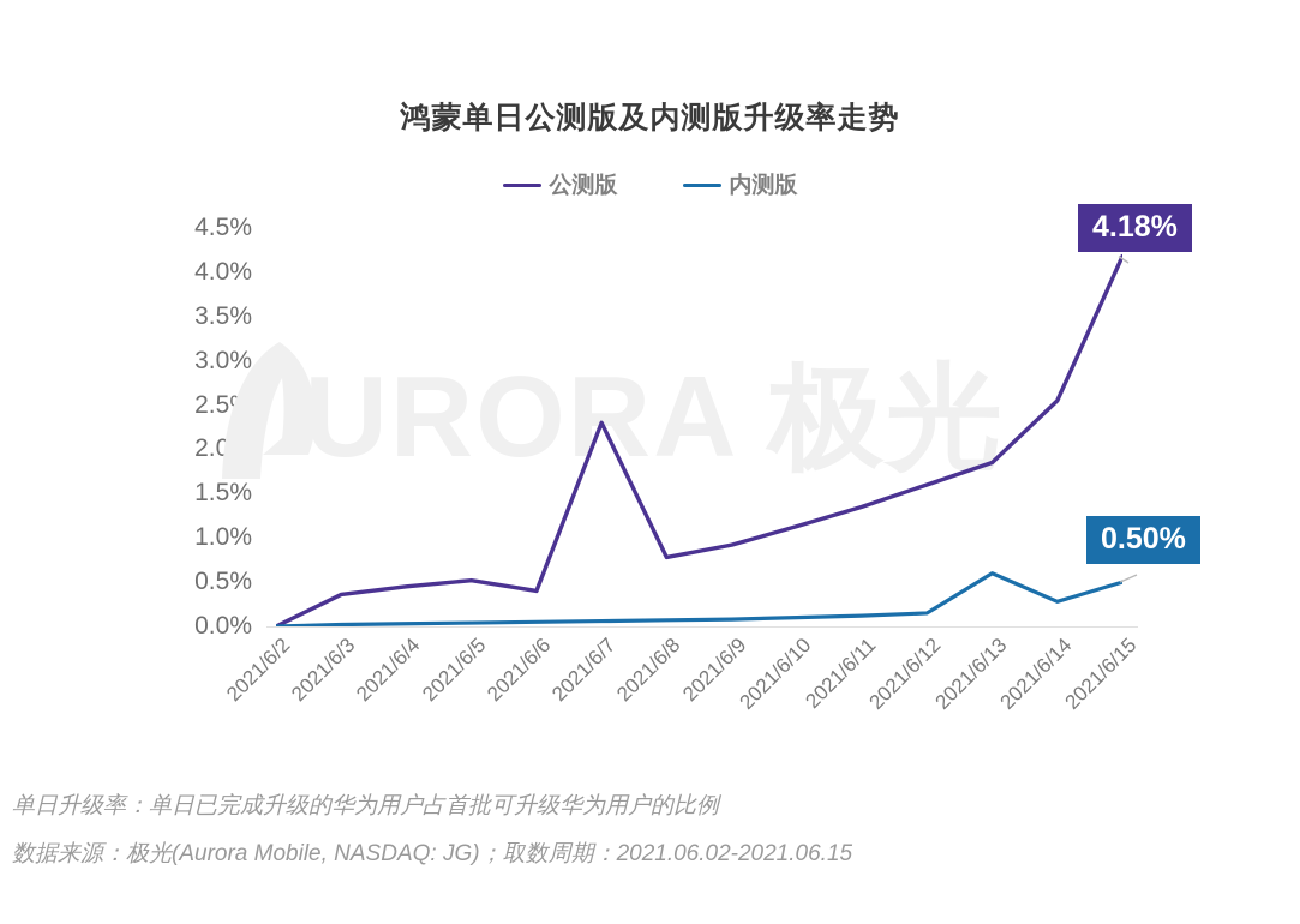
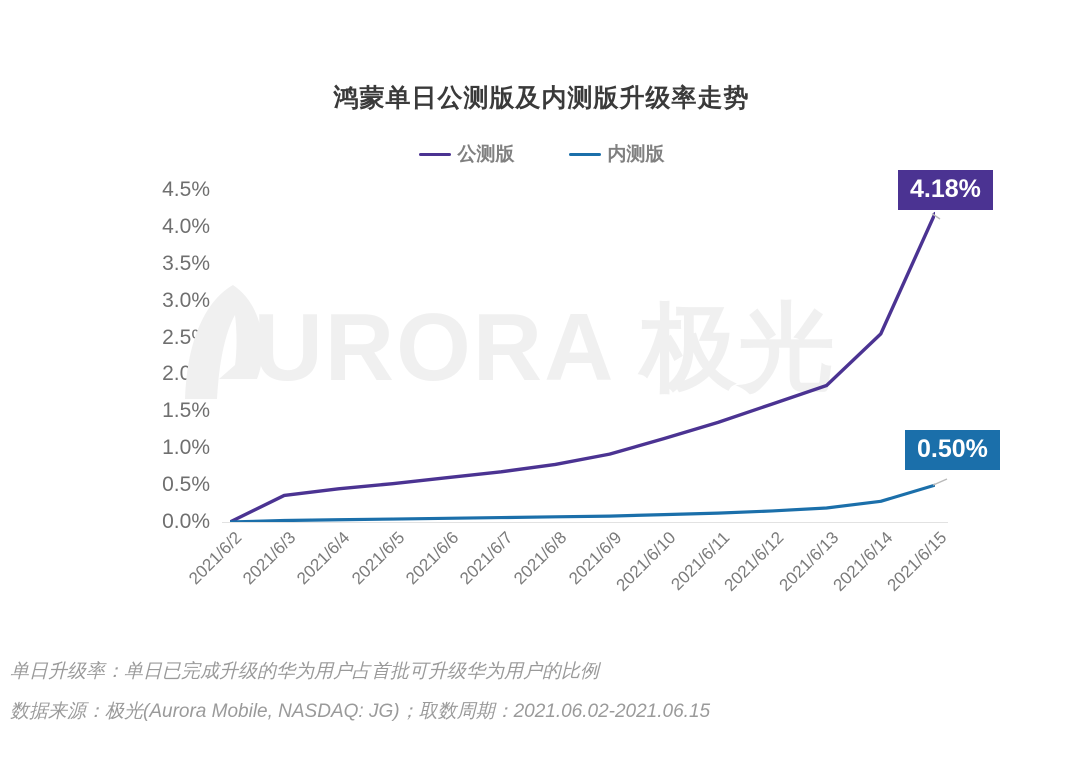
公测版/2021/6/6: 0.4% -> 0.6%
公测版/2021/6/7: 2.3% -> 0.7%
内测版/2021/6/13: 0.6% -> 0.2%
